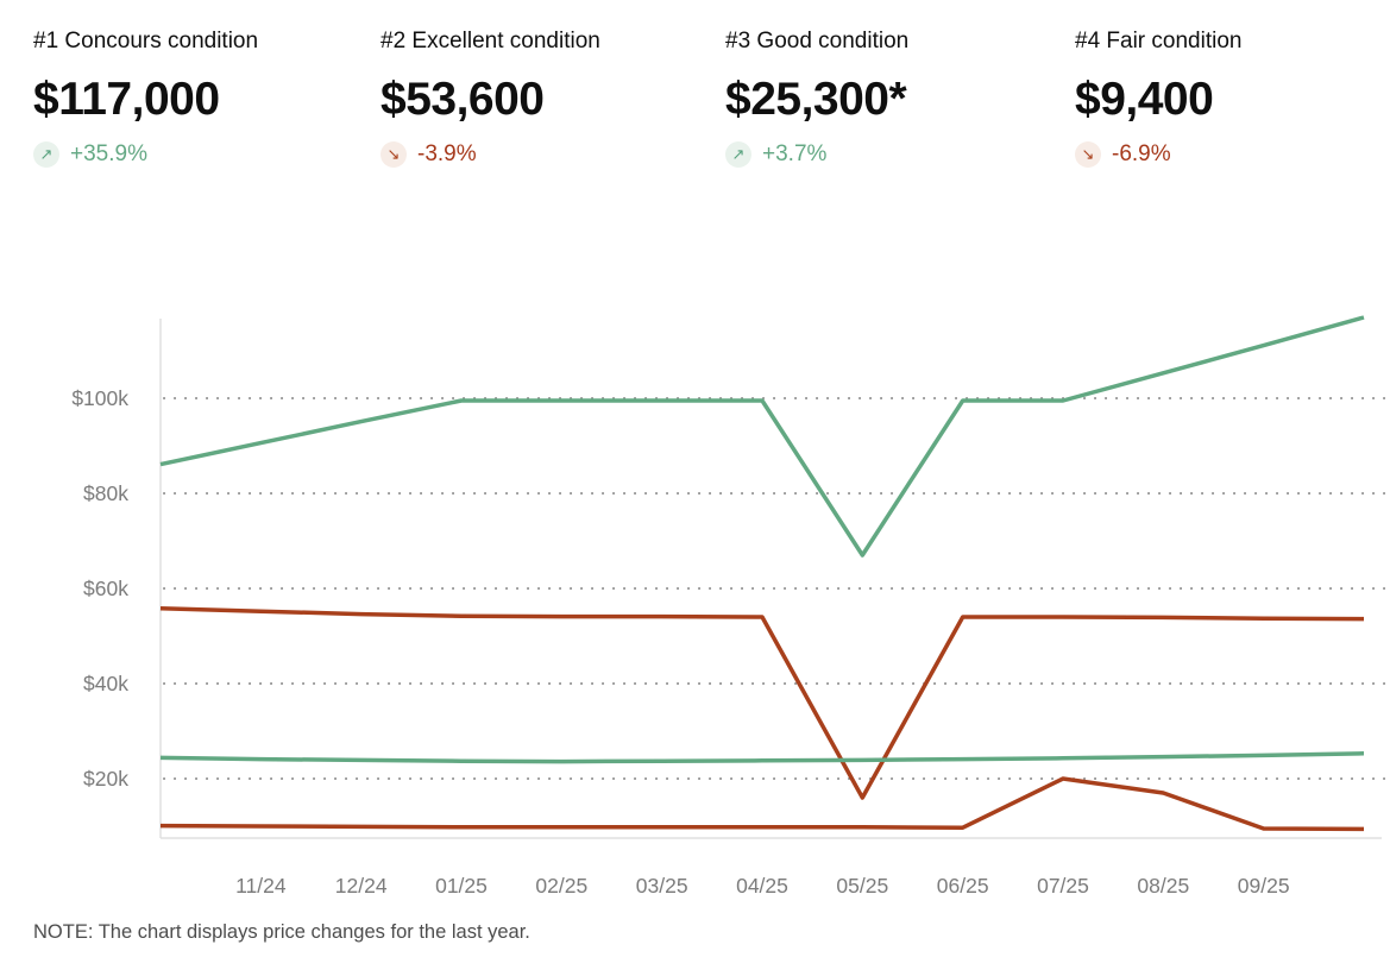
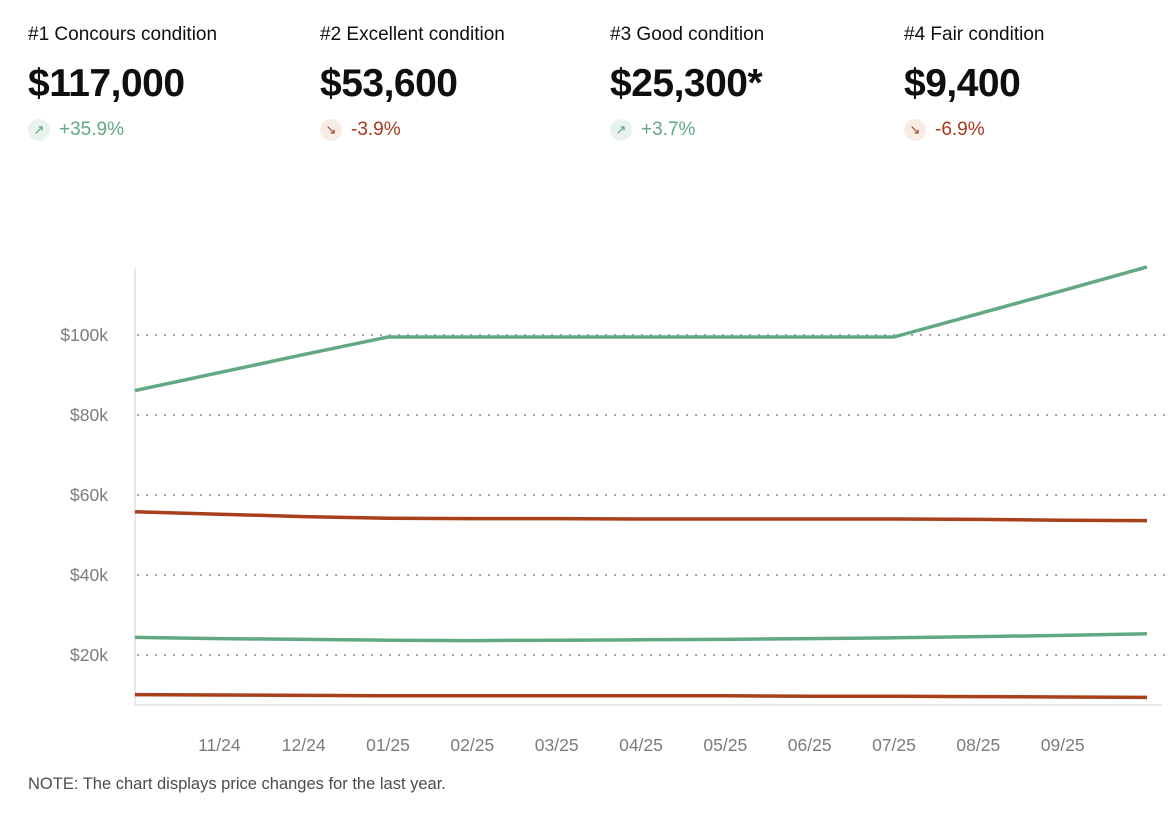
#1 Concours condition/05/25: $67k -> $100k
#2 Excellent condition/05/25: $16k -> $54k
#4 Fair condition/07/25: $20k -> $10k
#4 Fair condition/08/25: $17k -> $10k
